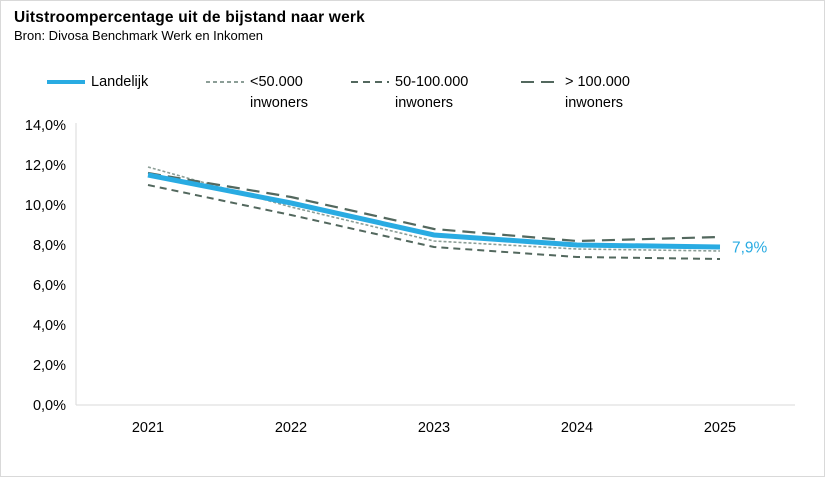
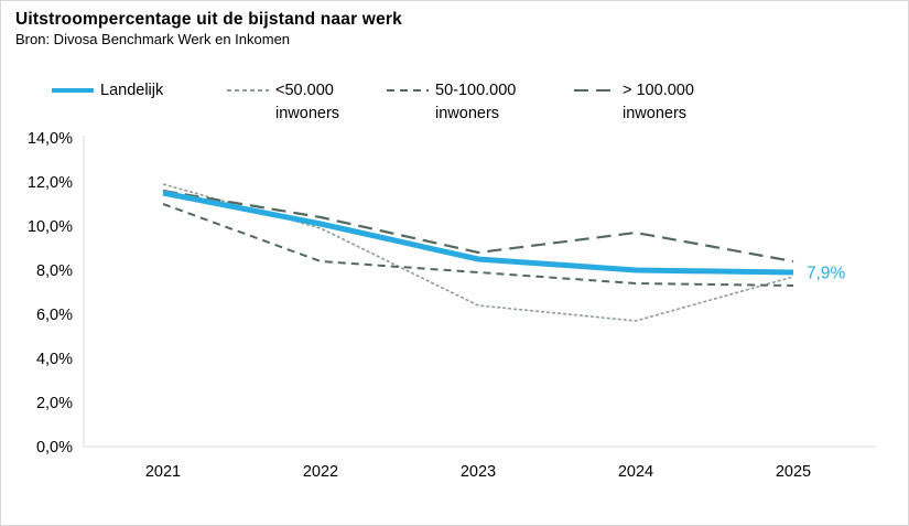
50-100.000 inwoners/2022: 9,5% -> 8,4%
<50.000 inwoners/2023: 8,2% -> 6,4%
<50.000 inwoners/2024: 7,8% -> 5,7%
> 100.000 inwoners/2024: 8,2% -> 9,7%
